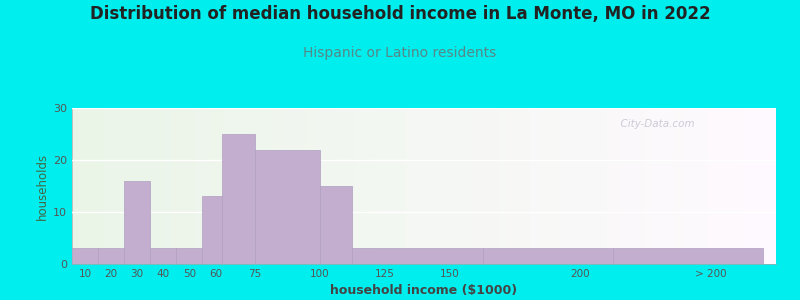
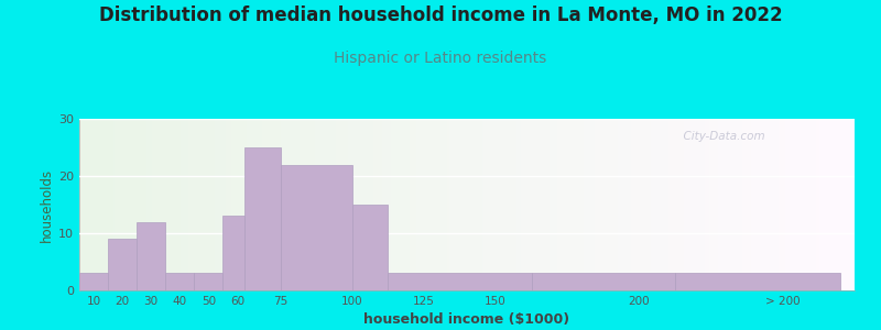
20: 3 -> 9
30: 16 -> 12
